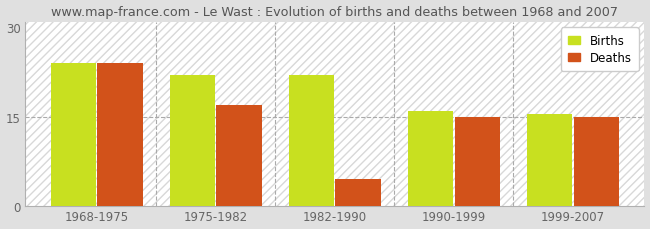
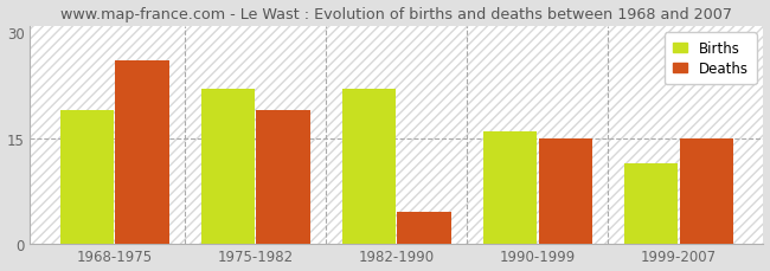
Births/1968-1975: 24.0 -> 19.0
Deaths/1968-1975: 24.0 -> 26.0
Deaths/1975-1982: 17.0 -> 19.0
Births/1999-2007: 15.5 -> 11.4
